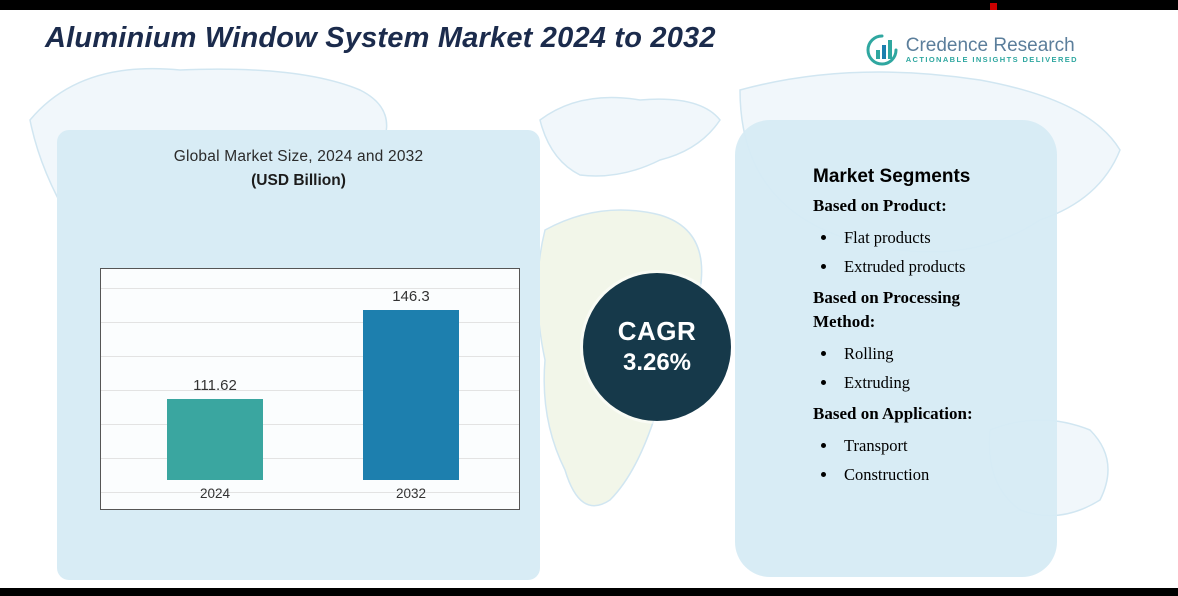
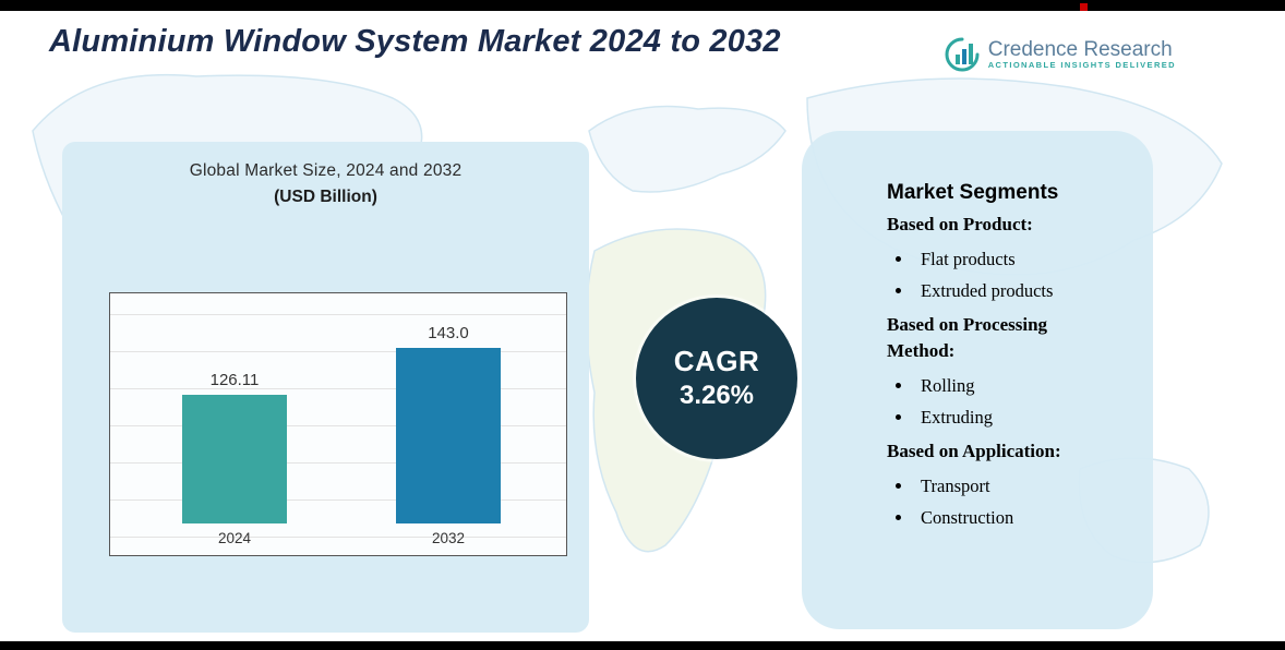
2024: 111.62 -> 126.11
2032: 146.3 -> 143.0
